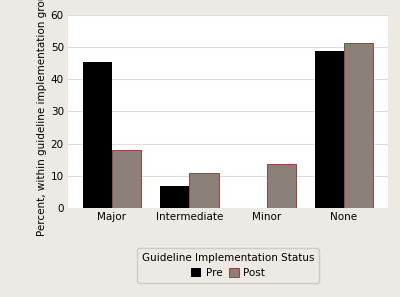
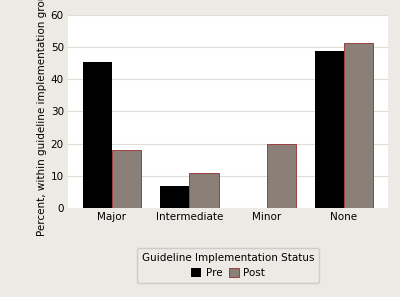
Post/Minor: 13.5 -> 20.0
